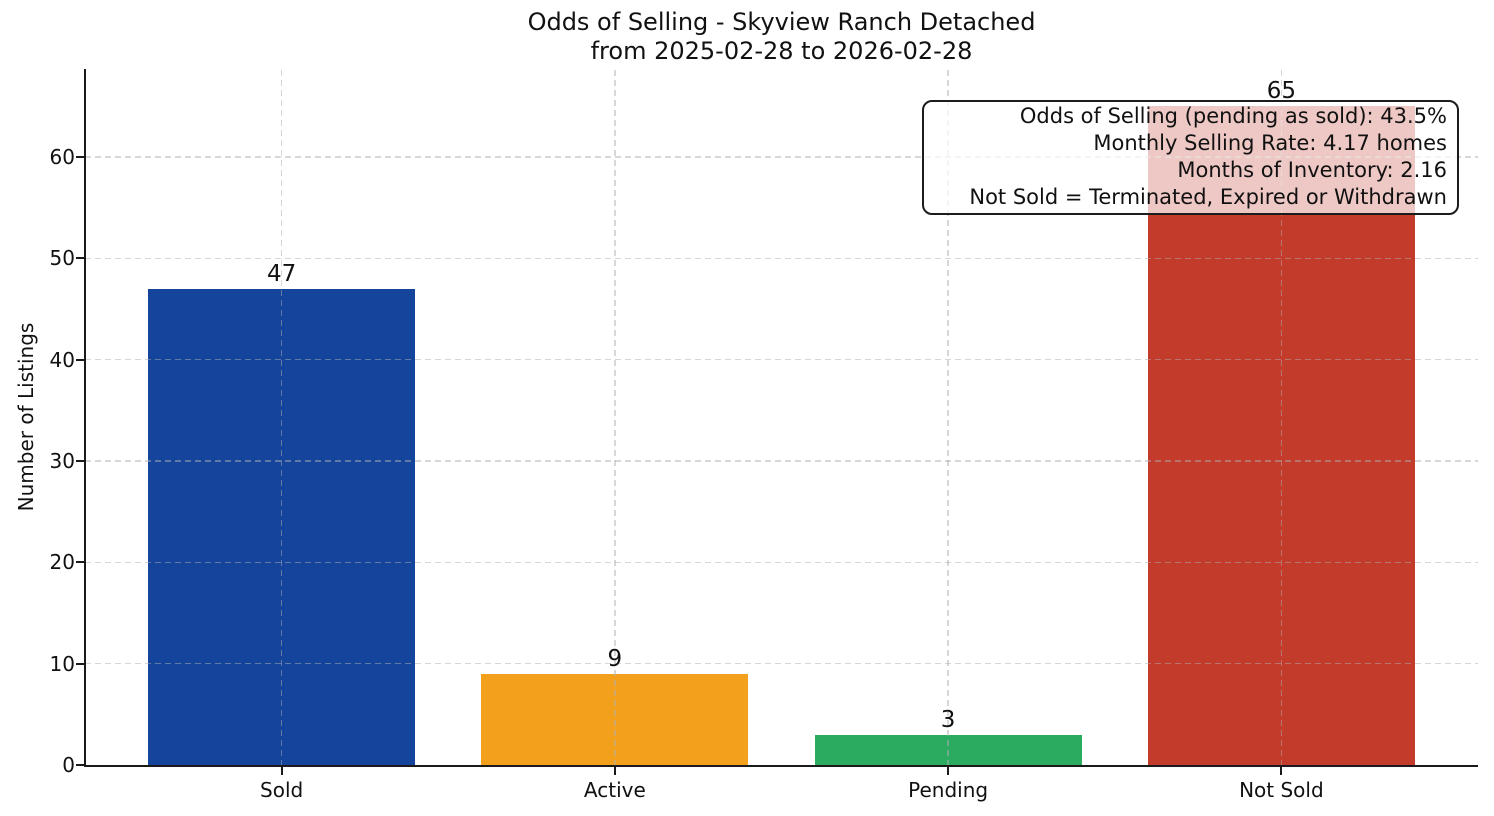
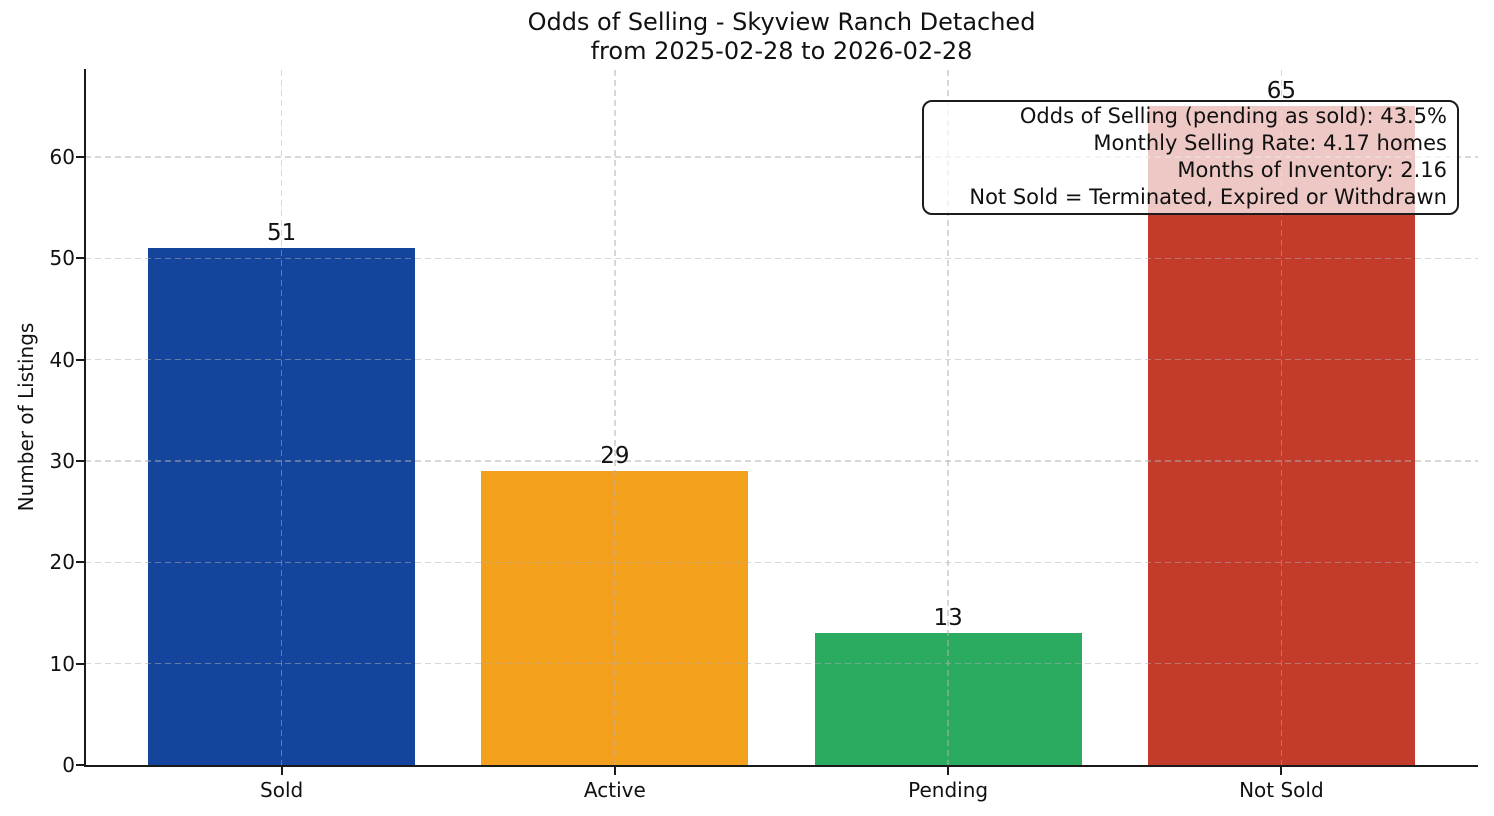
Sold: 47 -> 51
Active: 9 -> 29
Pending: 3 -> 13
